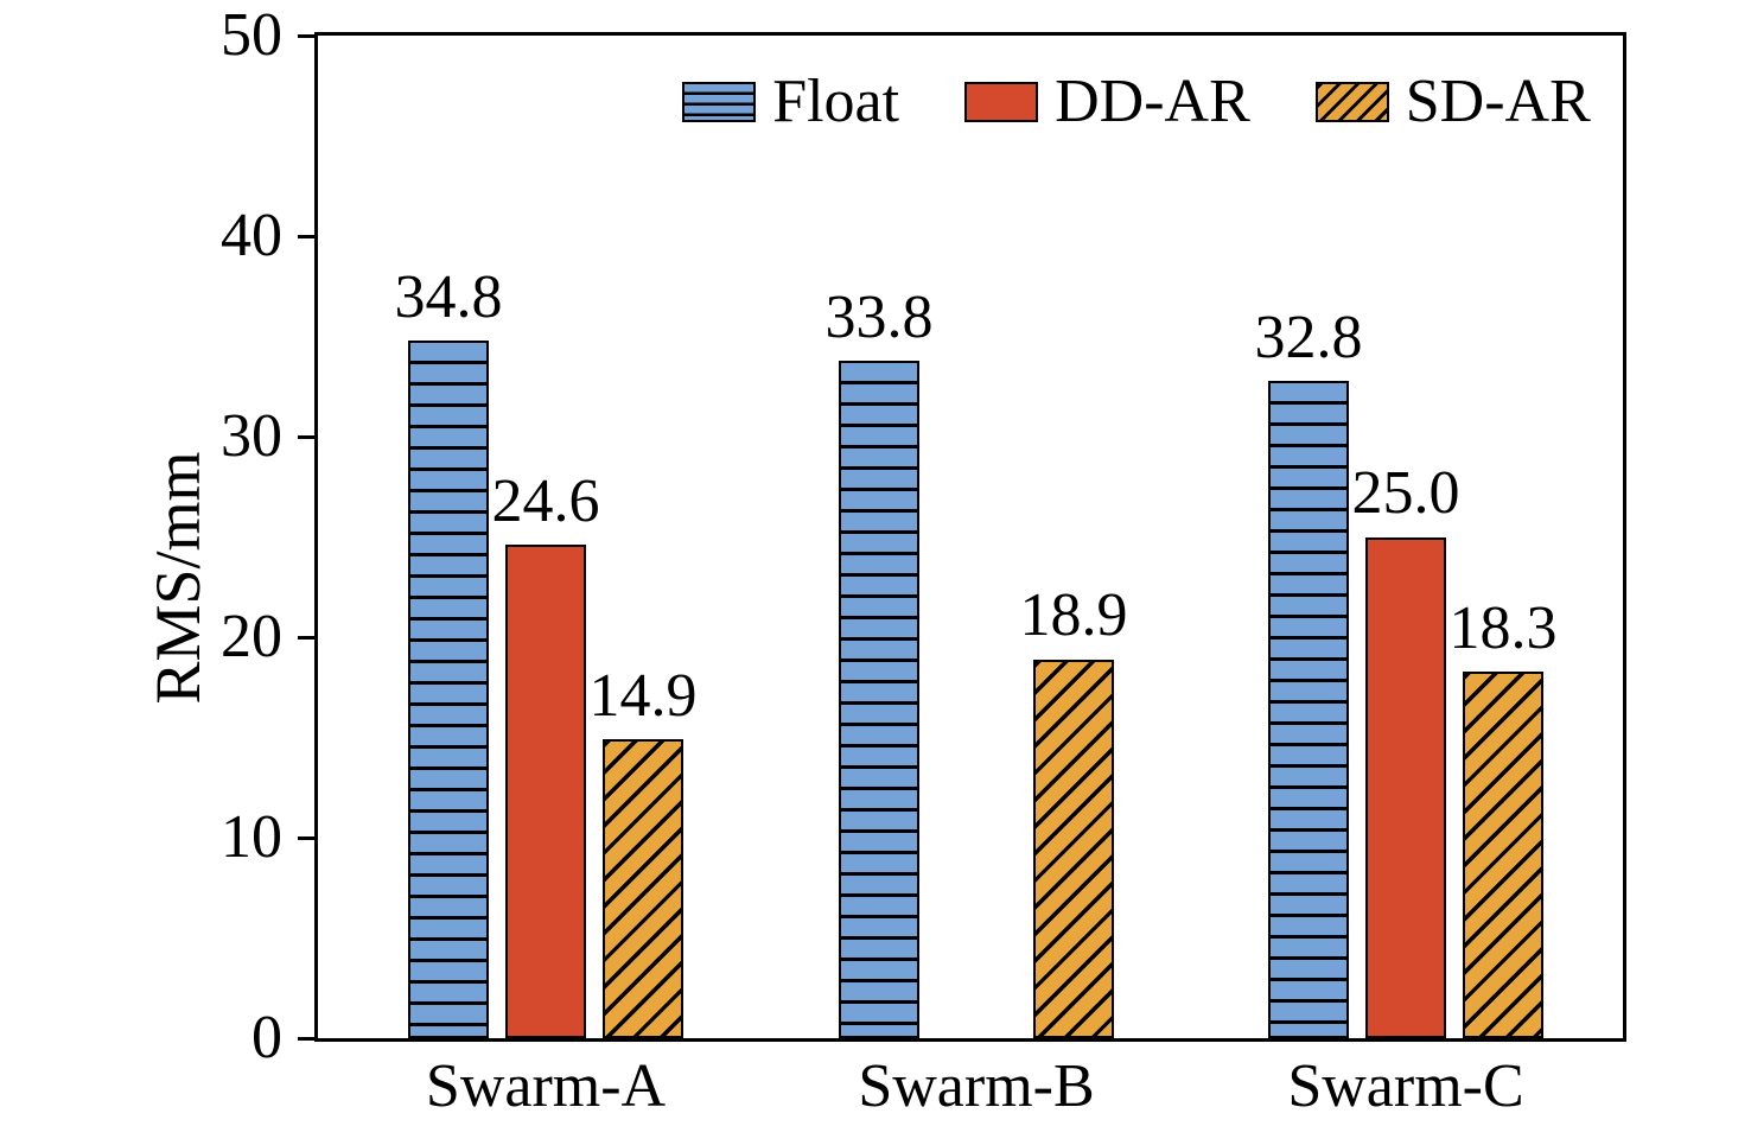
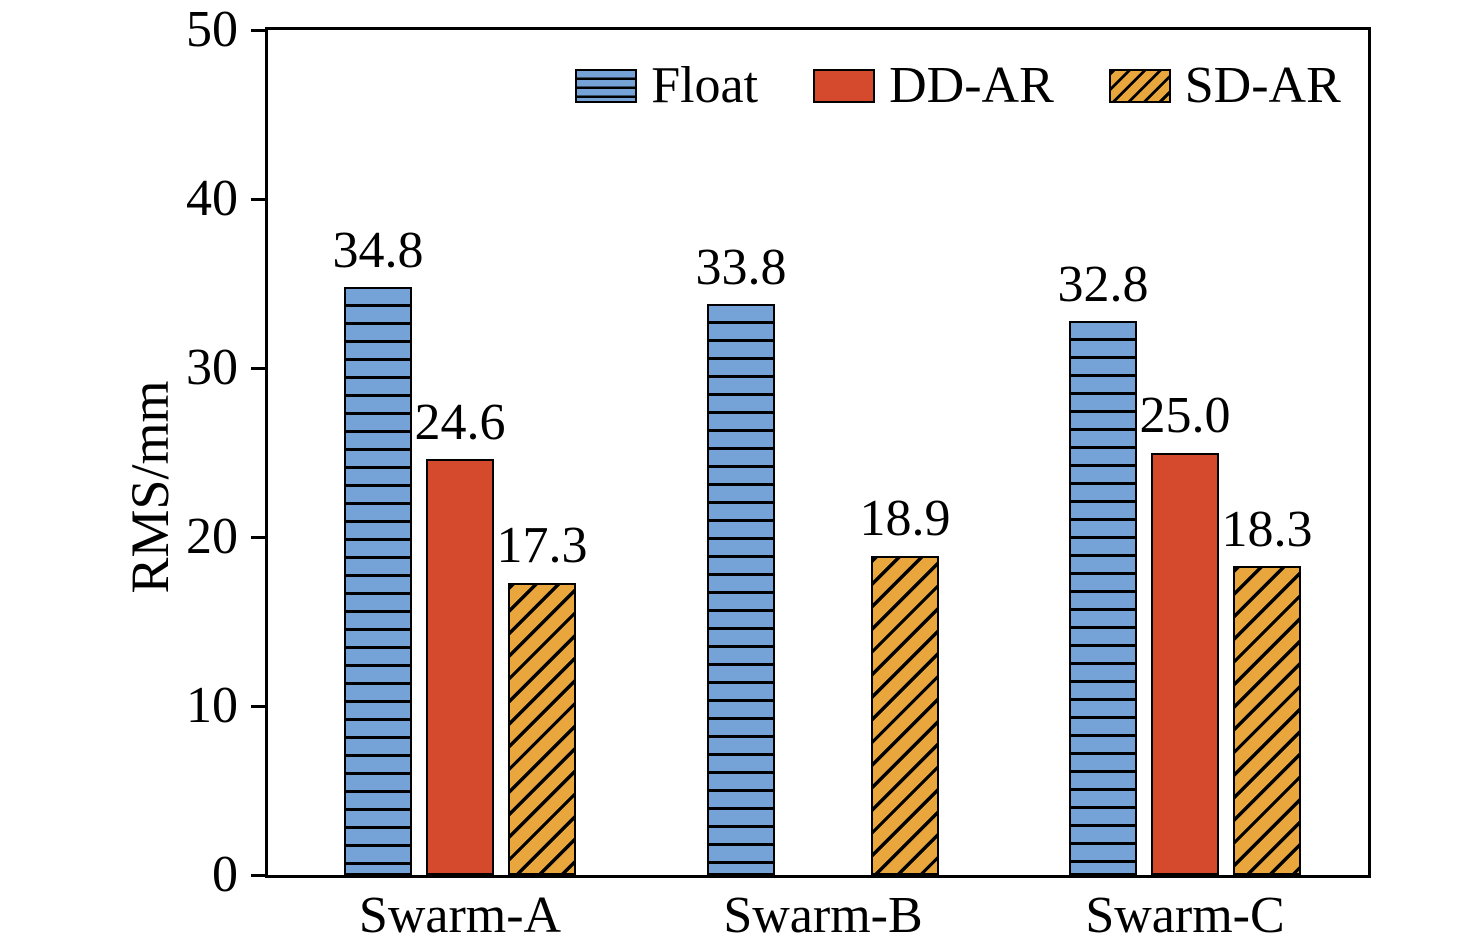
SD-AR/Swarm-A: 14.9 -> 17.3
